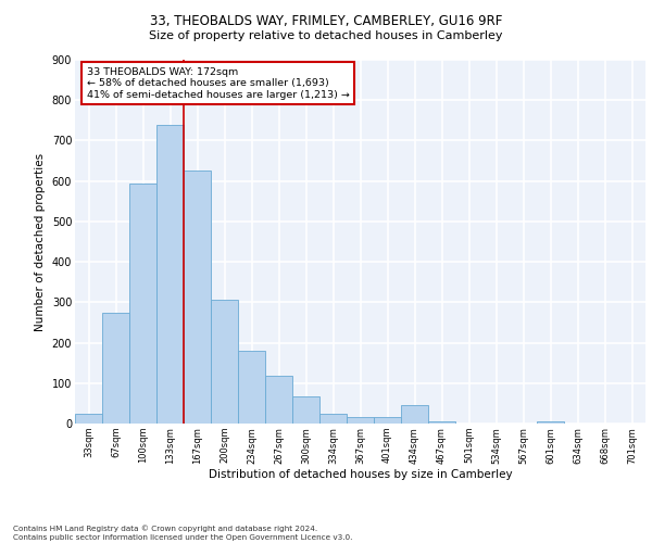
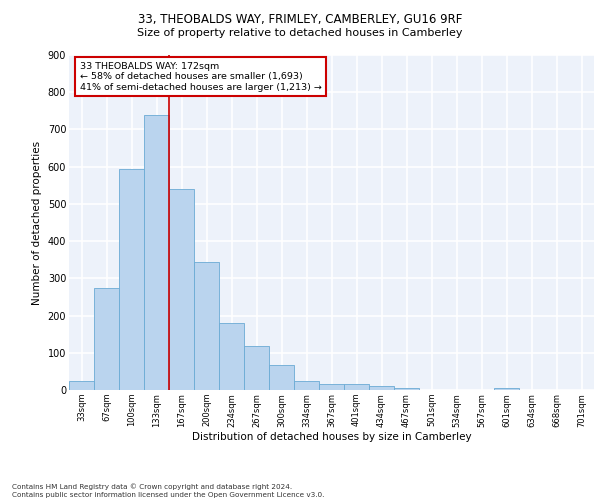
167sqm: 625 -> 540
200sqm: 305 -> 345
434sqm: 45 -> 10
